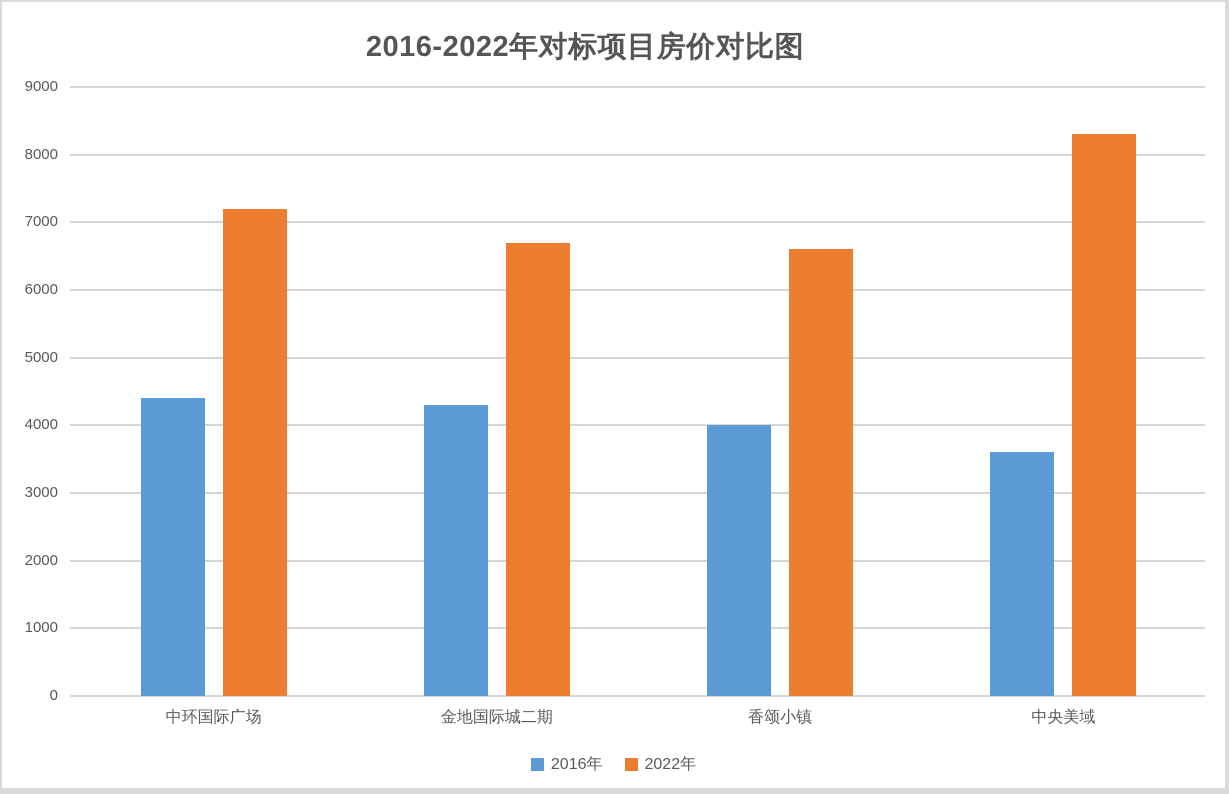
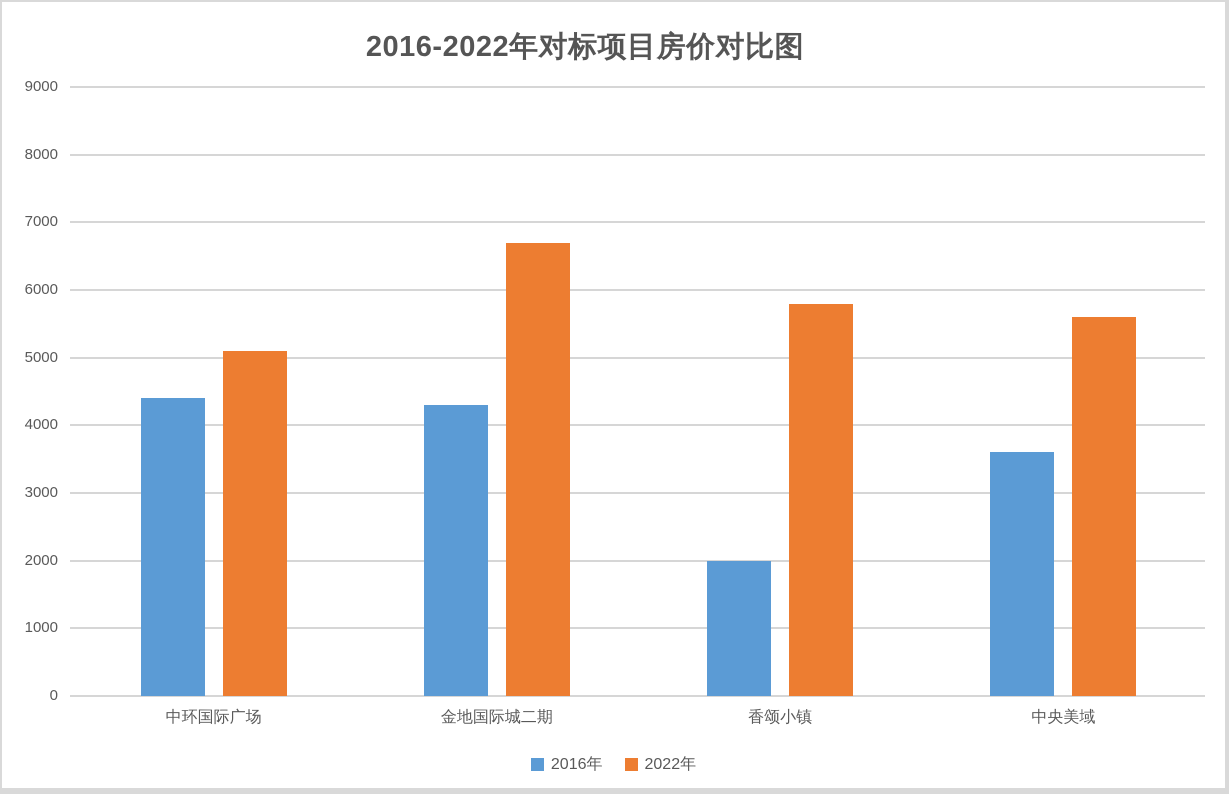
2022年/中环国际广场: 7200 -> 5100
2016年/香颂小镇: 4000 -> 2000
2022年/香颂小镇: 6600 -> 5800
2022年/中央美域: 8300 -> 5600
